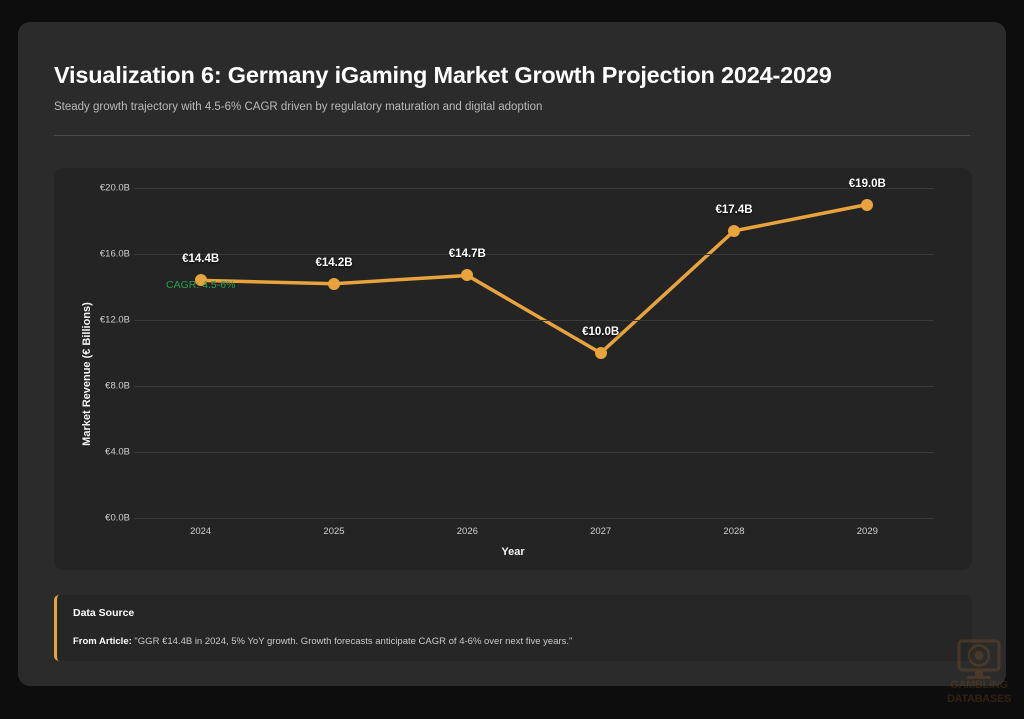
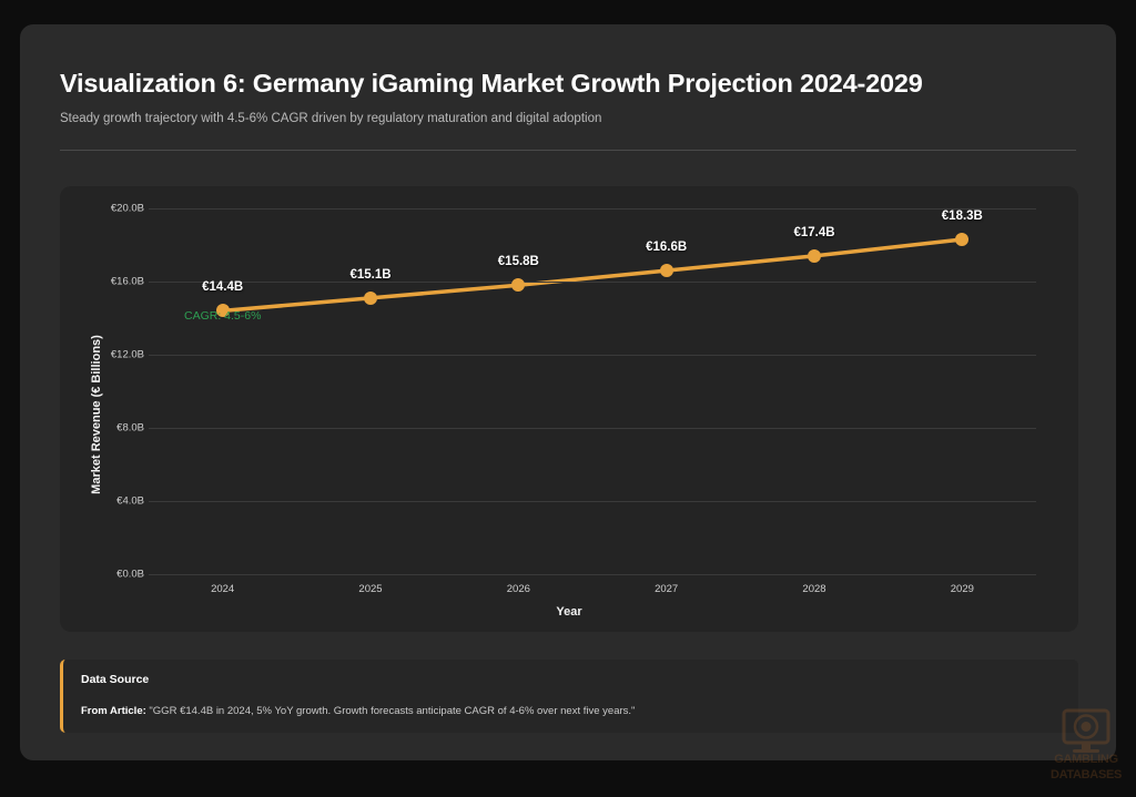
2025: €14.2B -> €15.1B
2026: €14.7B -> €15.8B
2027: €10.0B -> €16.6B
2029: €19.0B -> €18.3B
